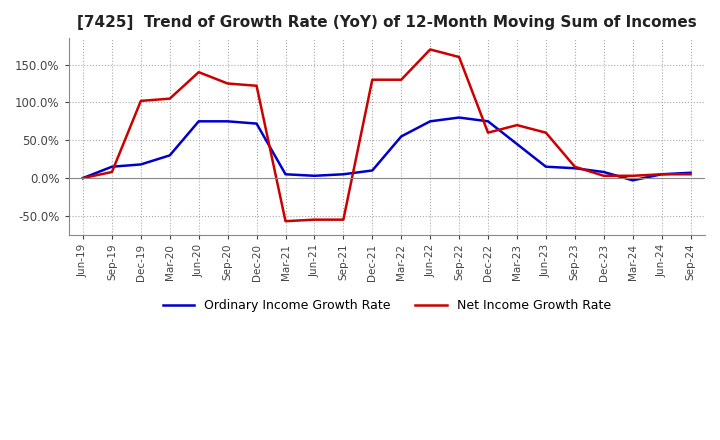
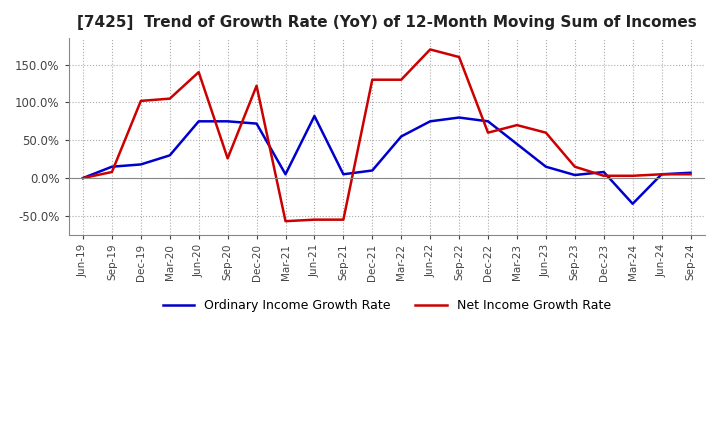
Net Income Growth Rate/Sep-20: 125% -> 26%
Ordinary Income Growth Rate/Jun-21: 3% -> 82%
Ordinary Income Growth Rate/Sep-23: 13% -> 4%
Ordinary Income Growth Rate/Mar-24: -3% -> -34%
